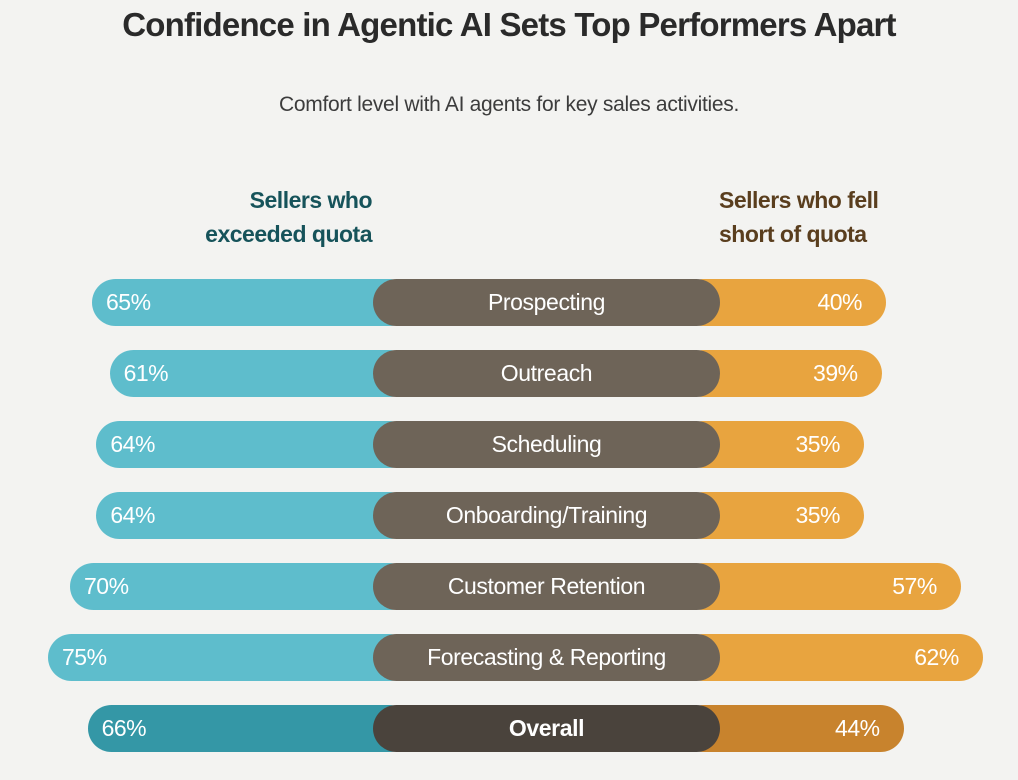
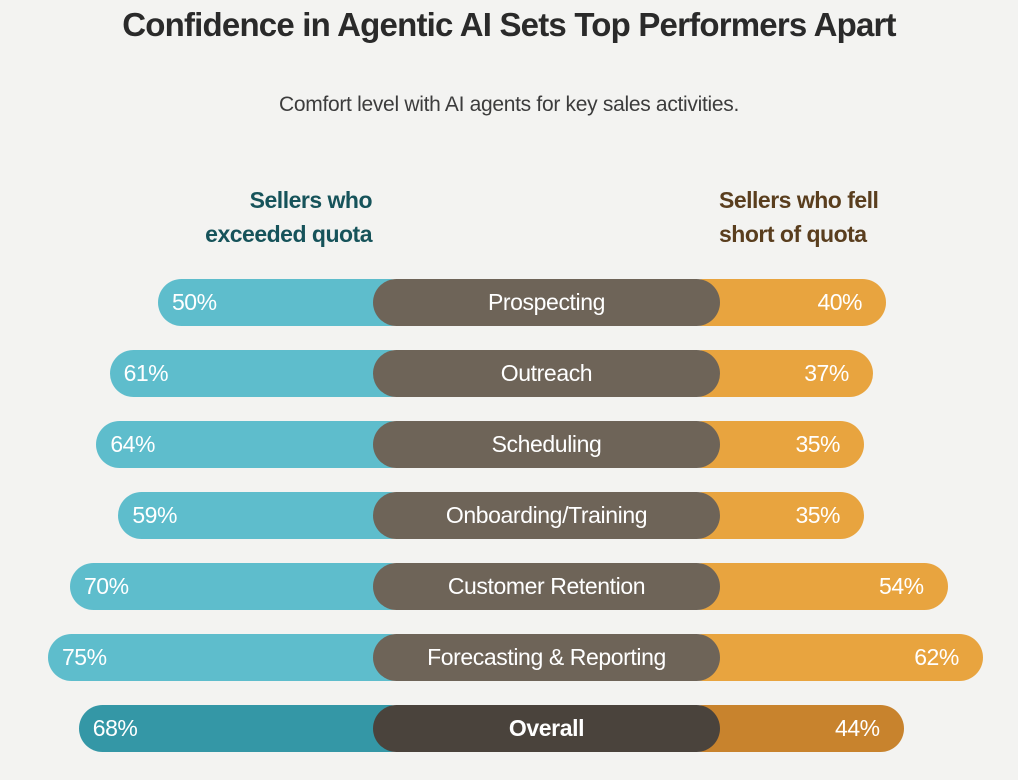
Sellers who exceeded quota/Prospecting: 65% -> 50%
Sellers who fell short of quota/Outreach: 39% -> 37%
Sellers who exceeded quota/Onboarding/Training: 64% -> 59%
Sellers who fell short of quota/Customer Retention: 57% -> 54%
Sellers who exceeded quota/Overall: 66% -> 68%
